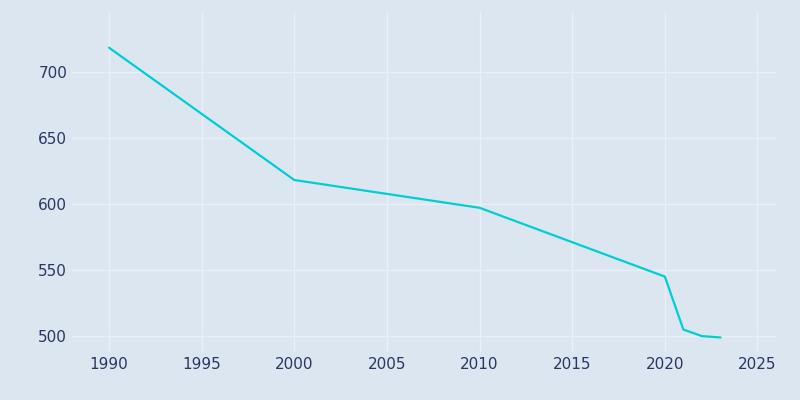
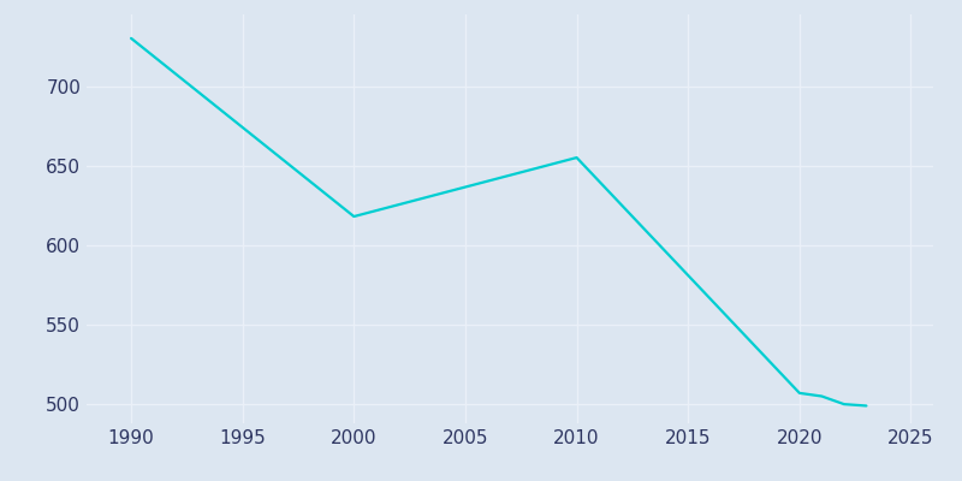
1990: 718 -> 730
2010: 597 -> 655
2020: 545 -> 507
